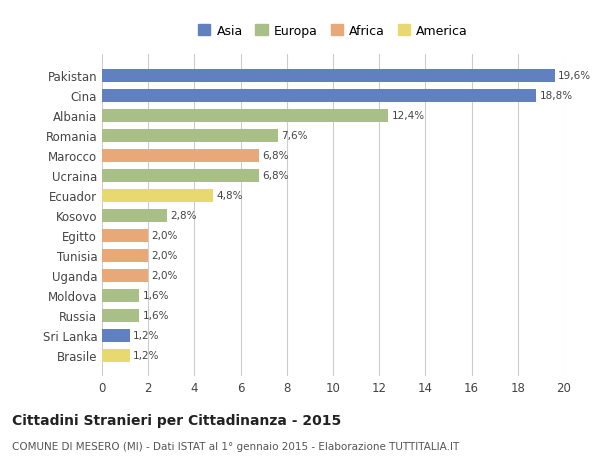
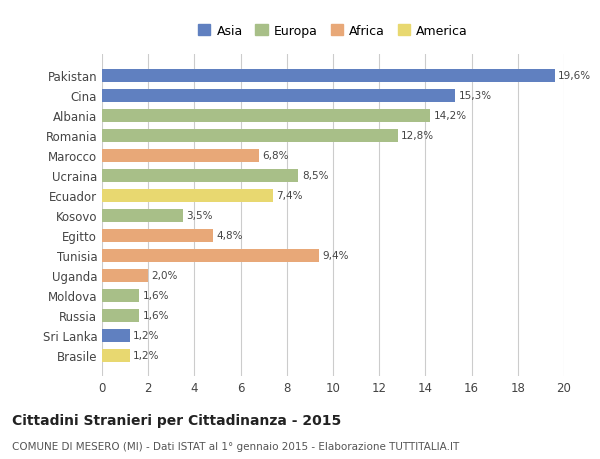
Cina: 18,8% -> 15,3%
Albania: 12,4% -> 14,2%
Romania: 7,6% -> 12,8%
Ucraina: 6,8% -> 8,5%
Ecuador: 4,8% -> 7,4%
Kosovo: 2,8% -> 3,5%
Egitto: 2,0% -> 4,8%
Tunisia: 2,0% -> 9,4%
